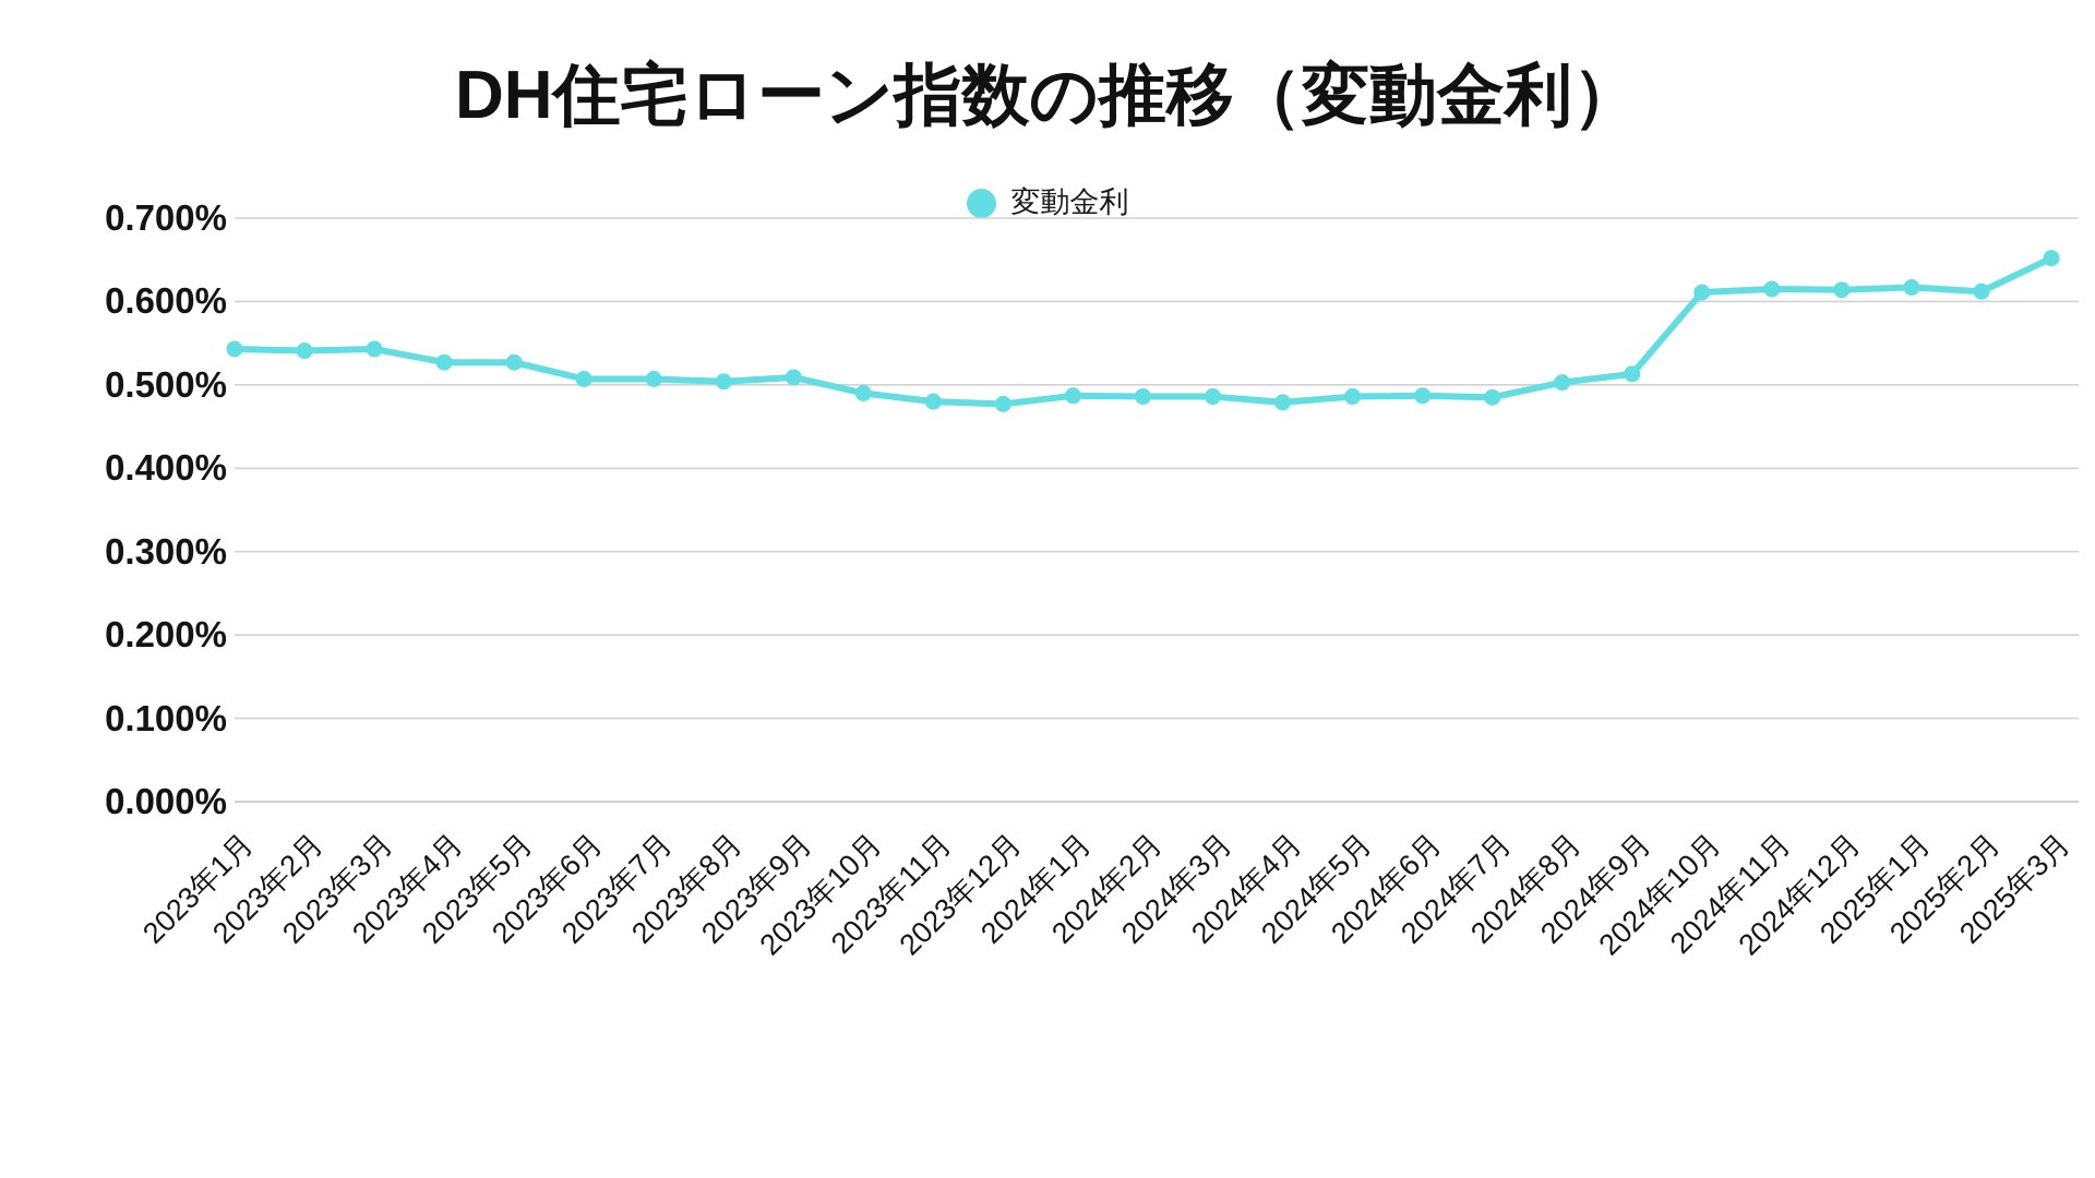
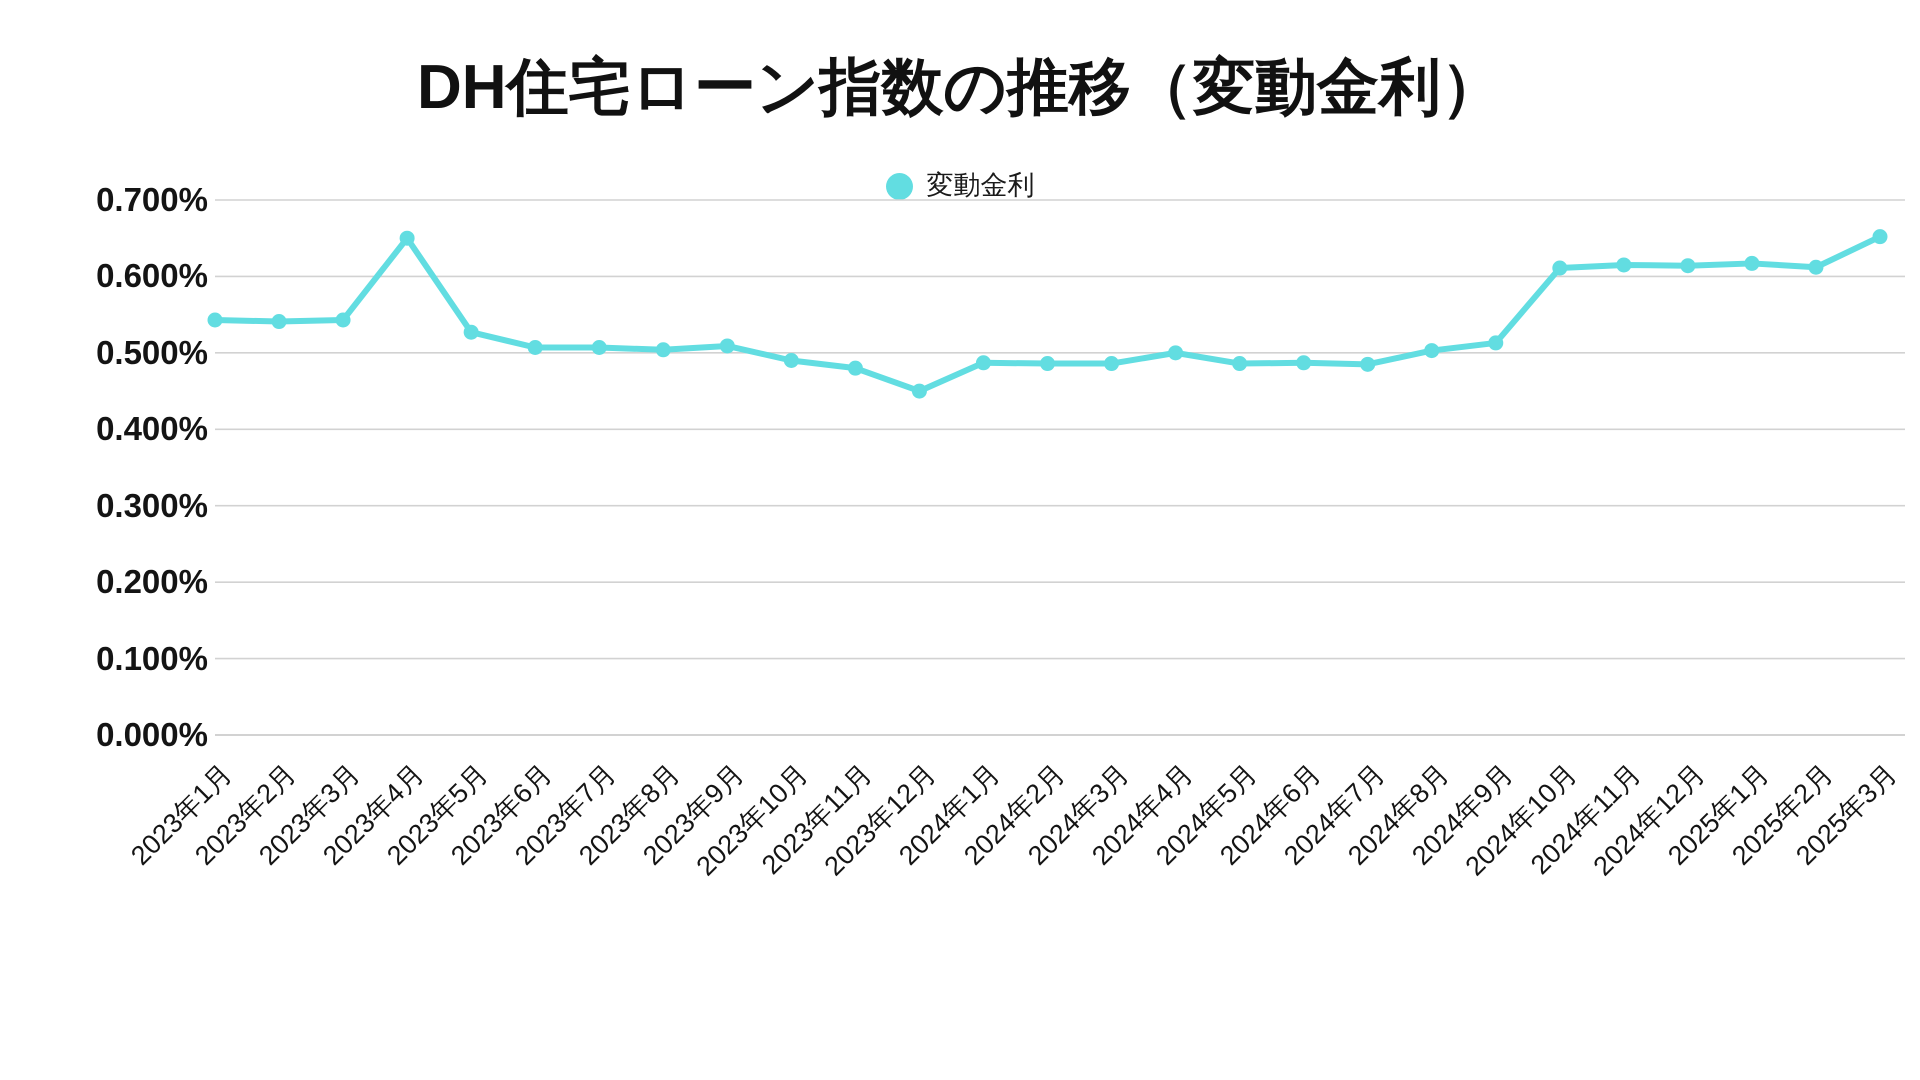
2023年4月: 0.53% -> 0.65%
2023年12月: 0.48% -> 0.45%
2024年4月: 0.48% -> 0.50%
